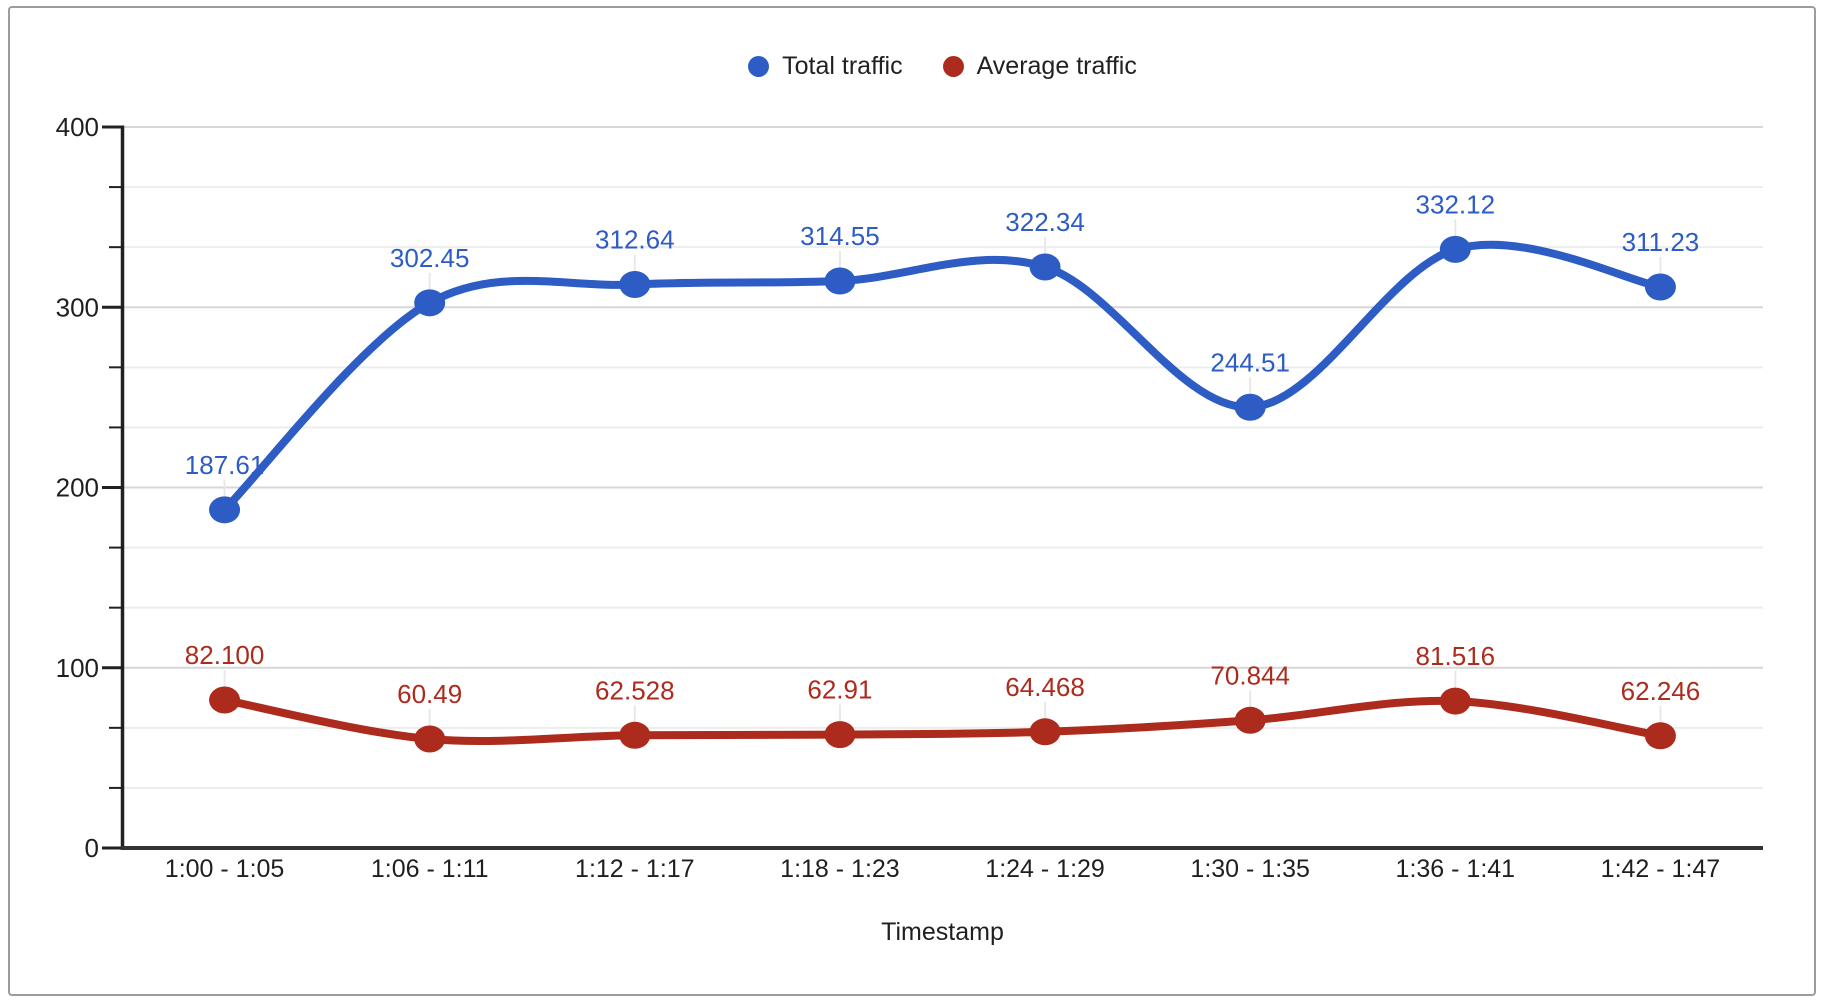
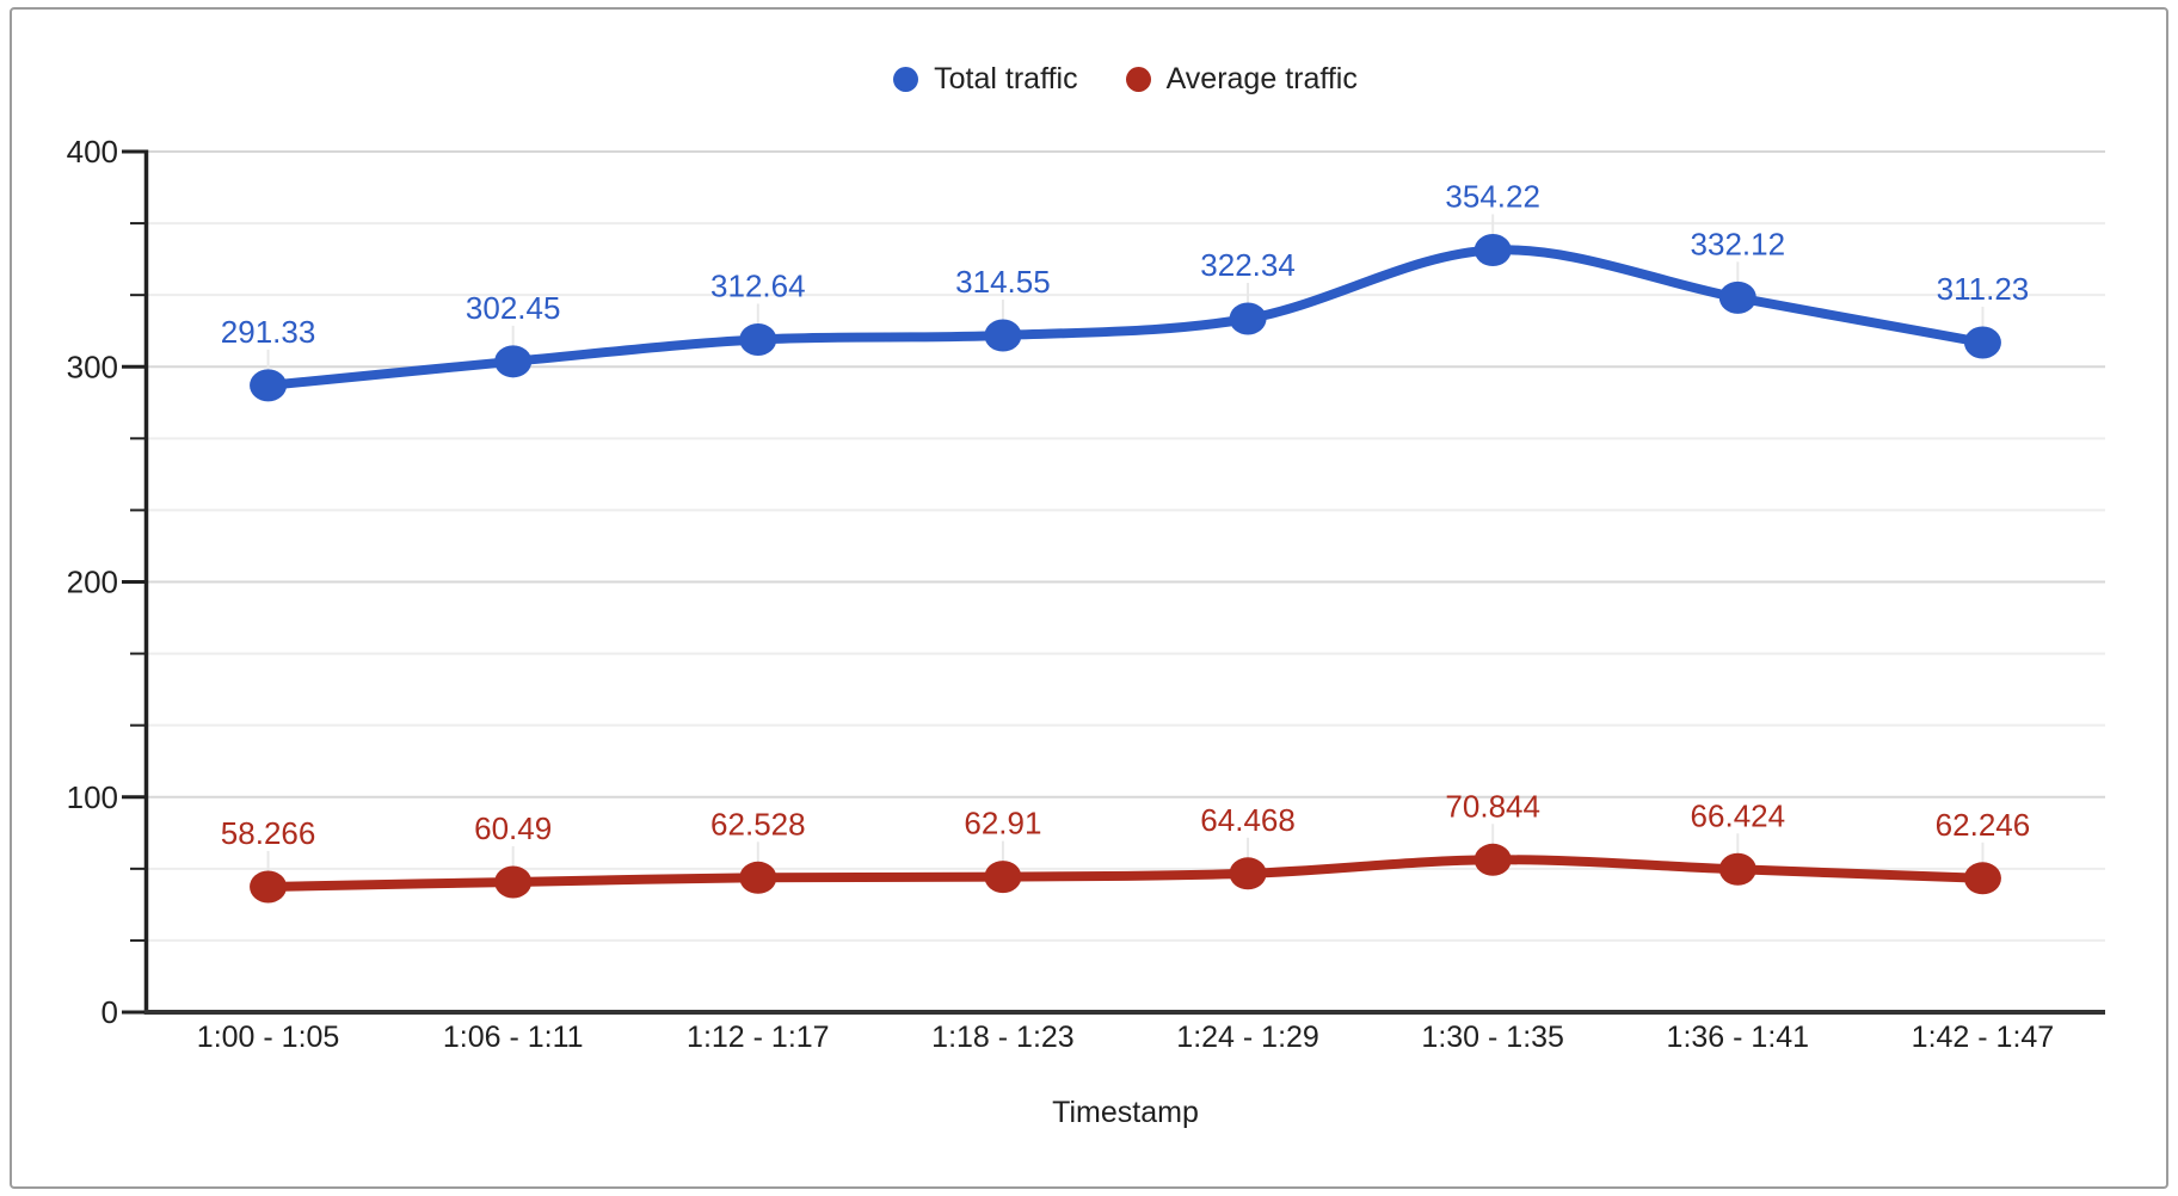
Total traffic/1:00 - 1:05: 187.61 -> 291.33
Average traffic/1:00 - 1:05: 82.100 -> 58.266
Total traffic/1:30 - 1:35: 244.51 -> 354.22
Average traffic/1:36 - 1:41: 81.516 -> 66.424
